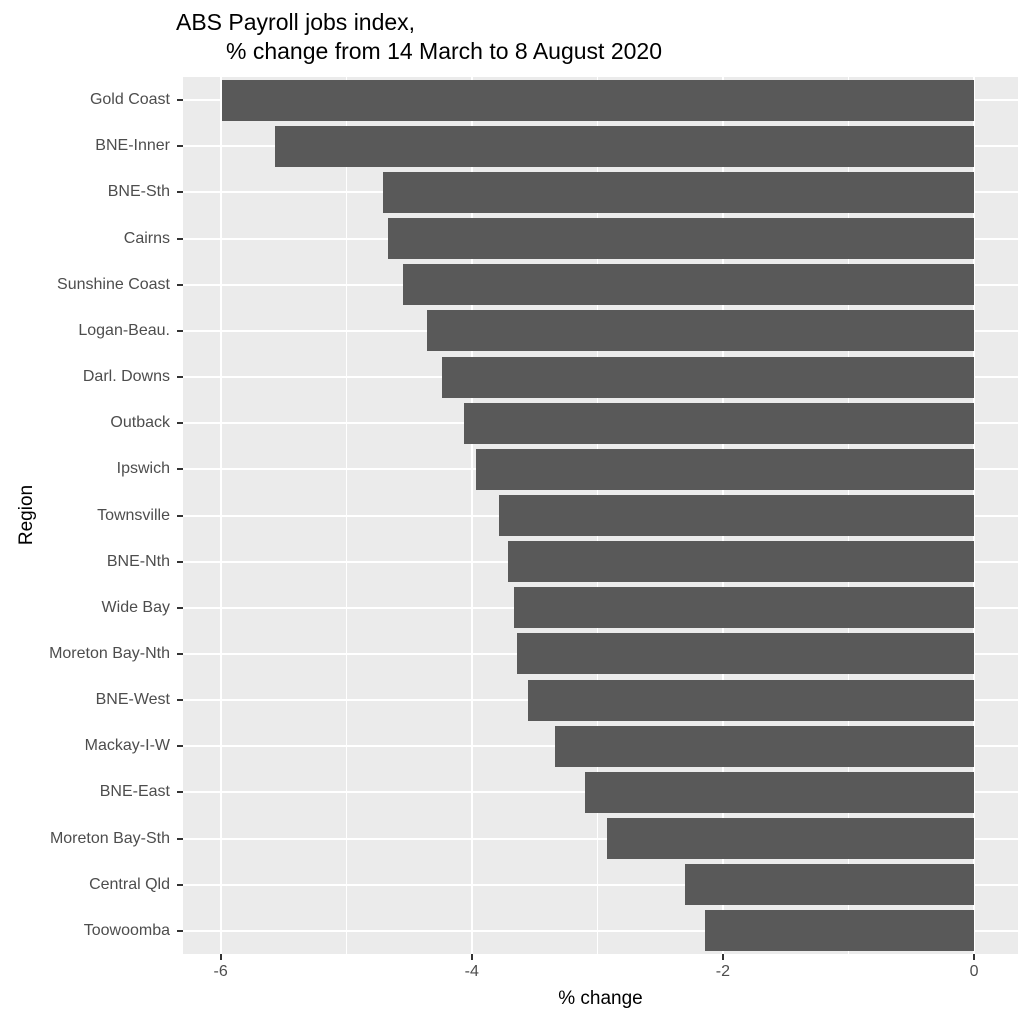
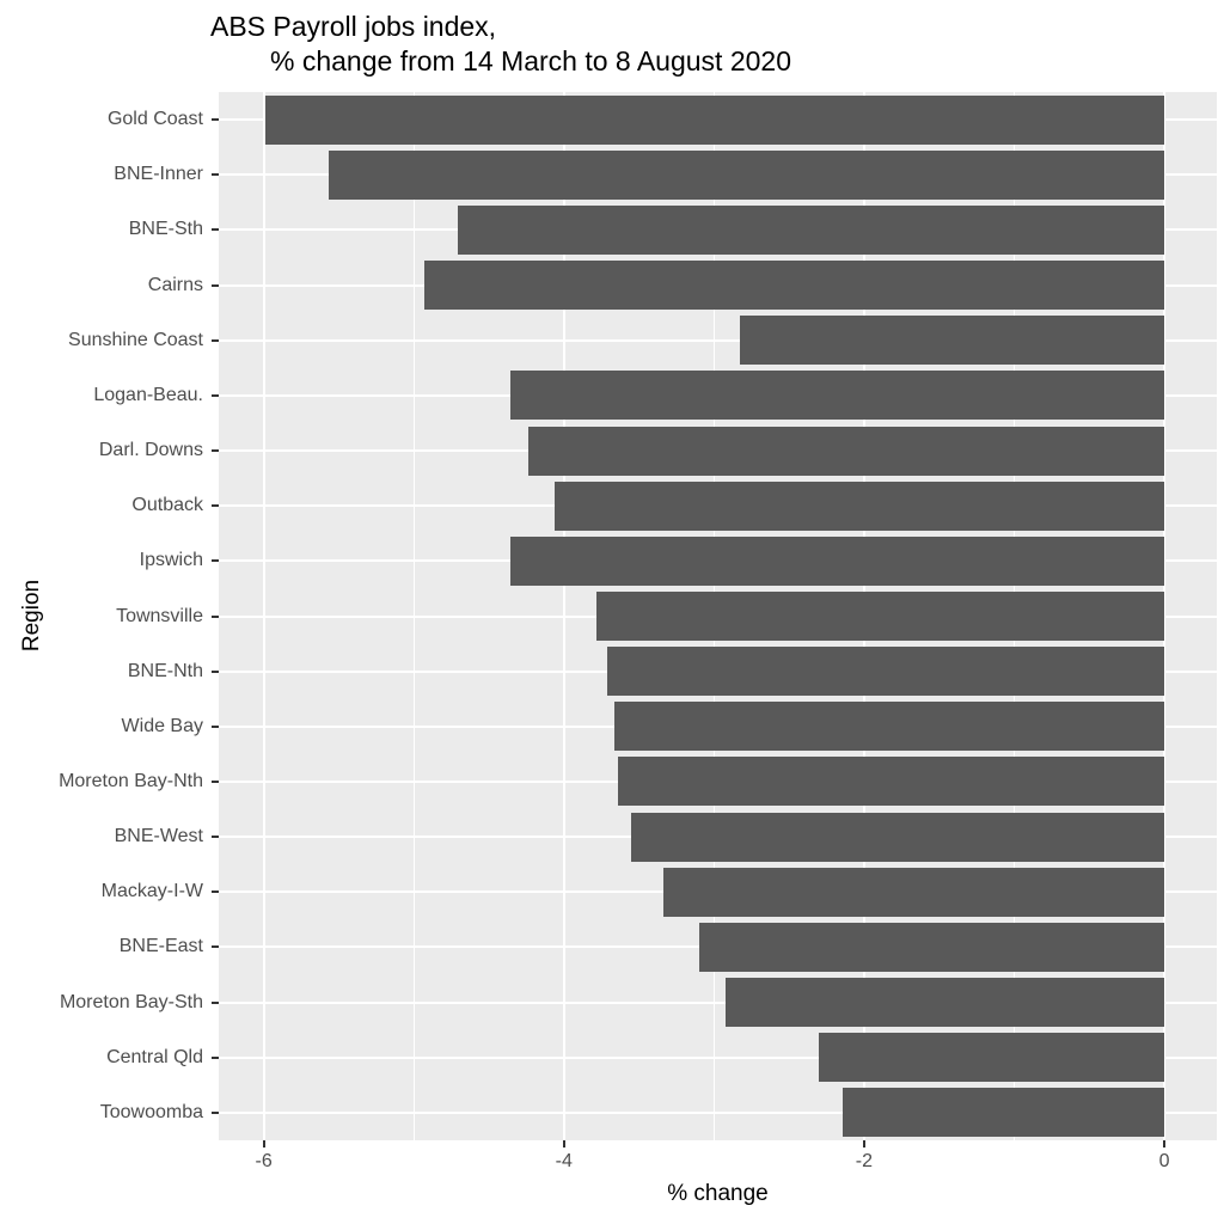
Cairns: -4.67 -> -4.93
Sunshine Coast: -4.55 -> -2.83
Ipswich: -3.97 -> -4.36
